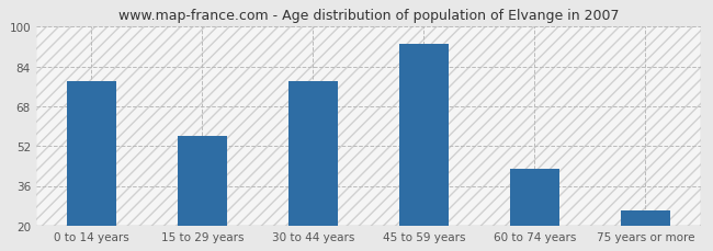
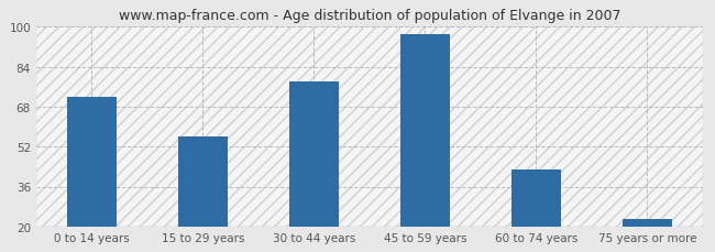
0 to 14 years: 78 -> 72
45 to 59 years: 93 -> 97
75 years or more: 26 -> 23
